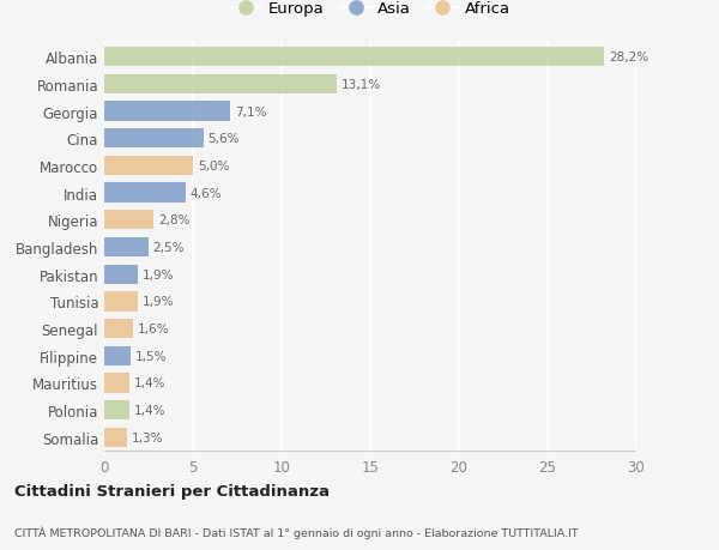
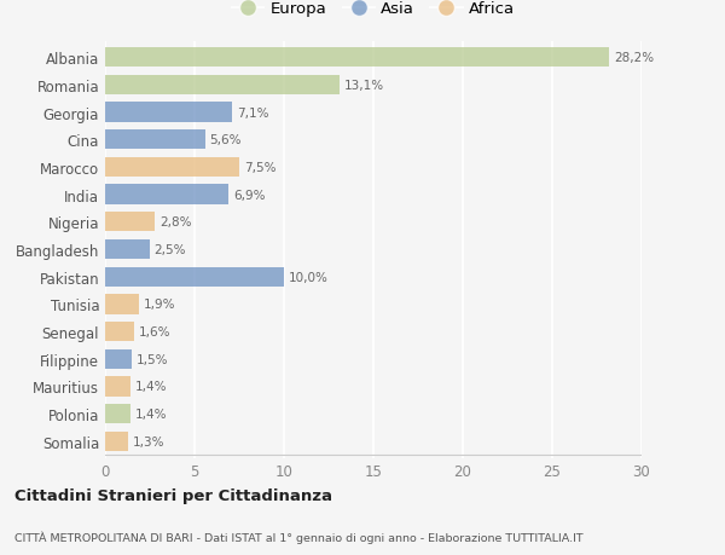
Marocco: 5,0% -> 7,5%
India: 4,6% -> 6,9%
Pakistan: 1,9% -> 10,0%
